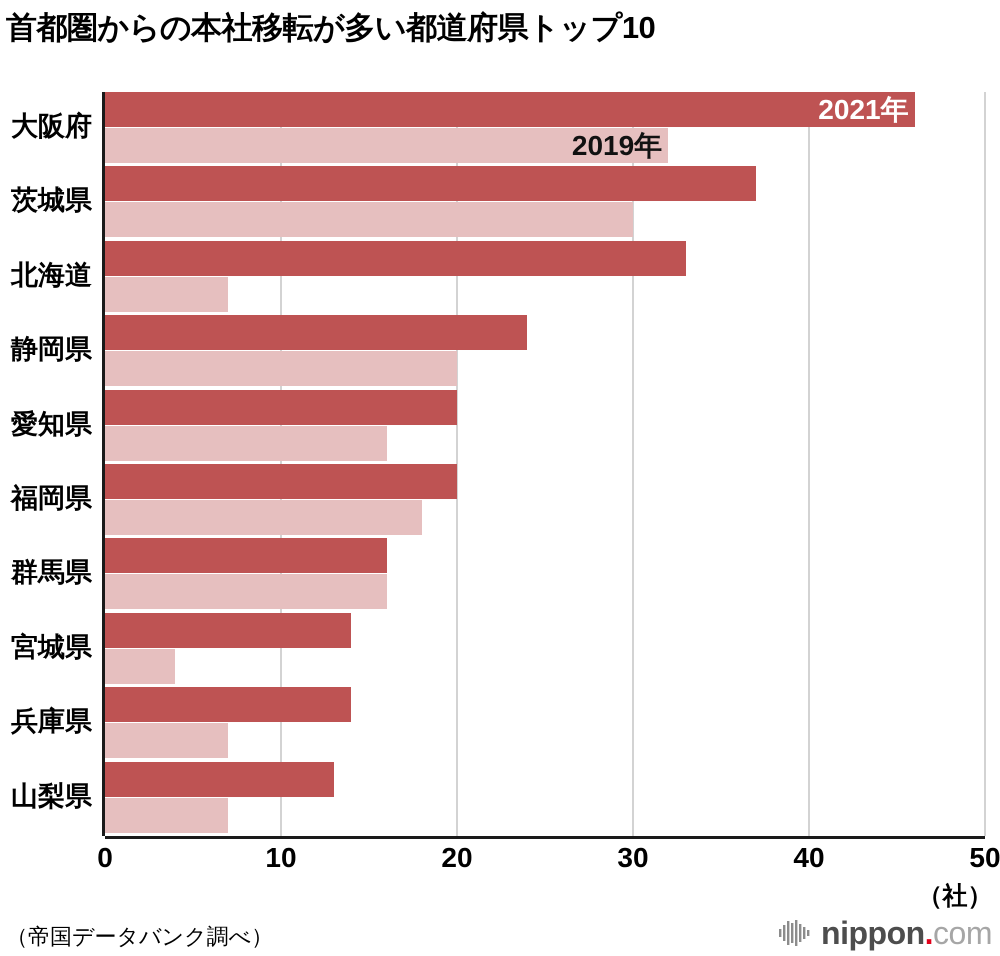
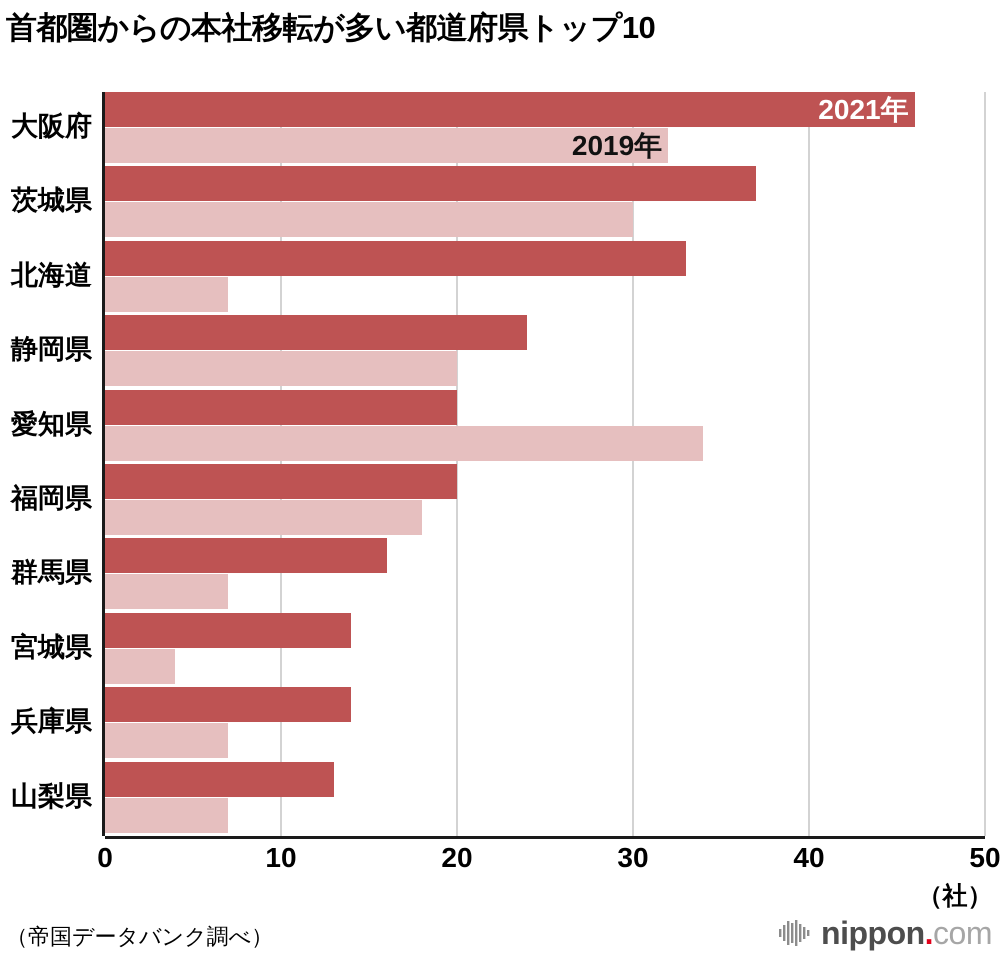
2019年/愛知県: 16 -> 34
2019年/群馬県: 16 -> 7
